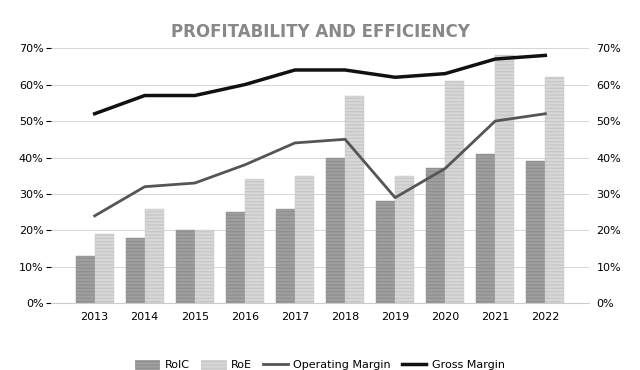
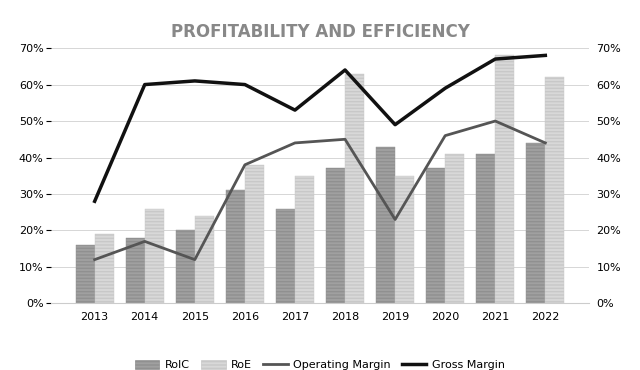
RoIC/2013: 13% -> 16%
Operating Margin/2013: 24% -> 12%
Gross Margin/2013: 52% -> 28%
Operating Margin/2014: 32% -> 17%
Gross Margin/2014: 57% -> 60%
Operating Margin/2015: 33% -> 12%
Gross Margin/2015: 57% -> 61%
RoE/2015: 20% -> 24%
RoIC/2016: 25% -> 31%
RoE/2016: 34% -> 38%
Gross Margin/2017: 64% -> 53%
RoIC/2018: 40% -> 37%
RoE/2018: 57% -> 63%
RoIC/2019: 28% -> 43%
Operating Margin/2019: 29% -> 23%
Gross Margin/2019: 62% -> 49%
Operating Margin/2020: 37% -> 46%
Gross Margin/2020: 63% -> 59%
RoE/2020: 61% -> 41%
RoIC/2022: 39% -> 44%
Operating Margin/2022: 52% -> 44%
